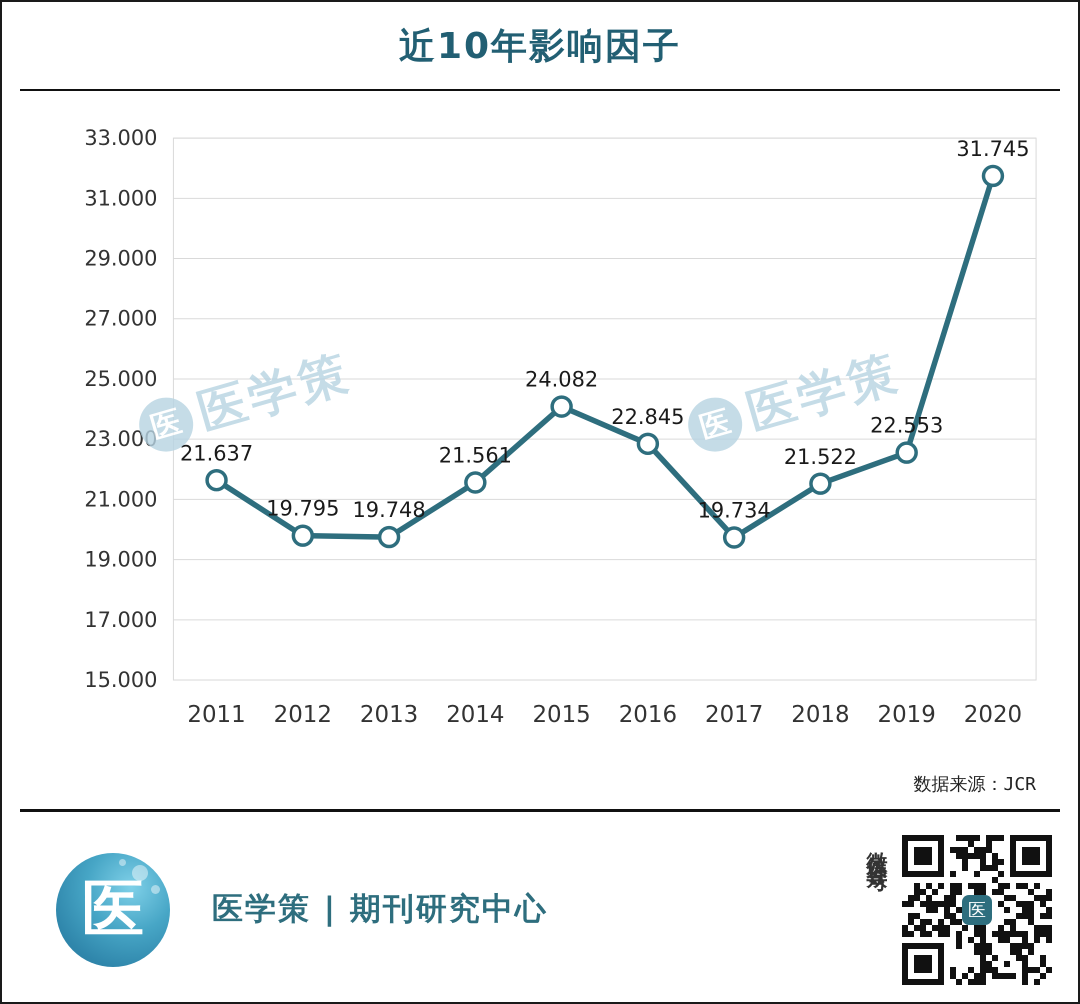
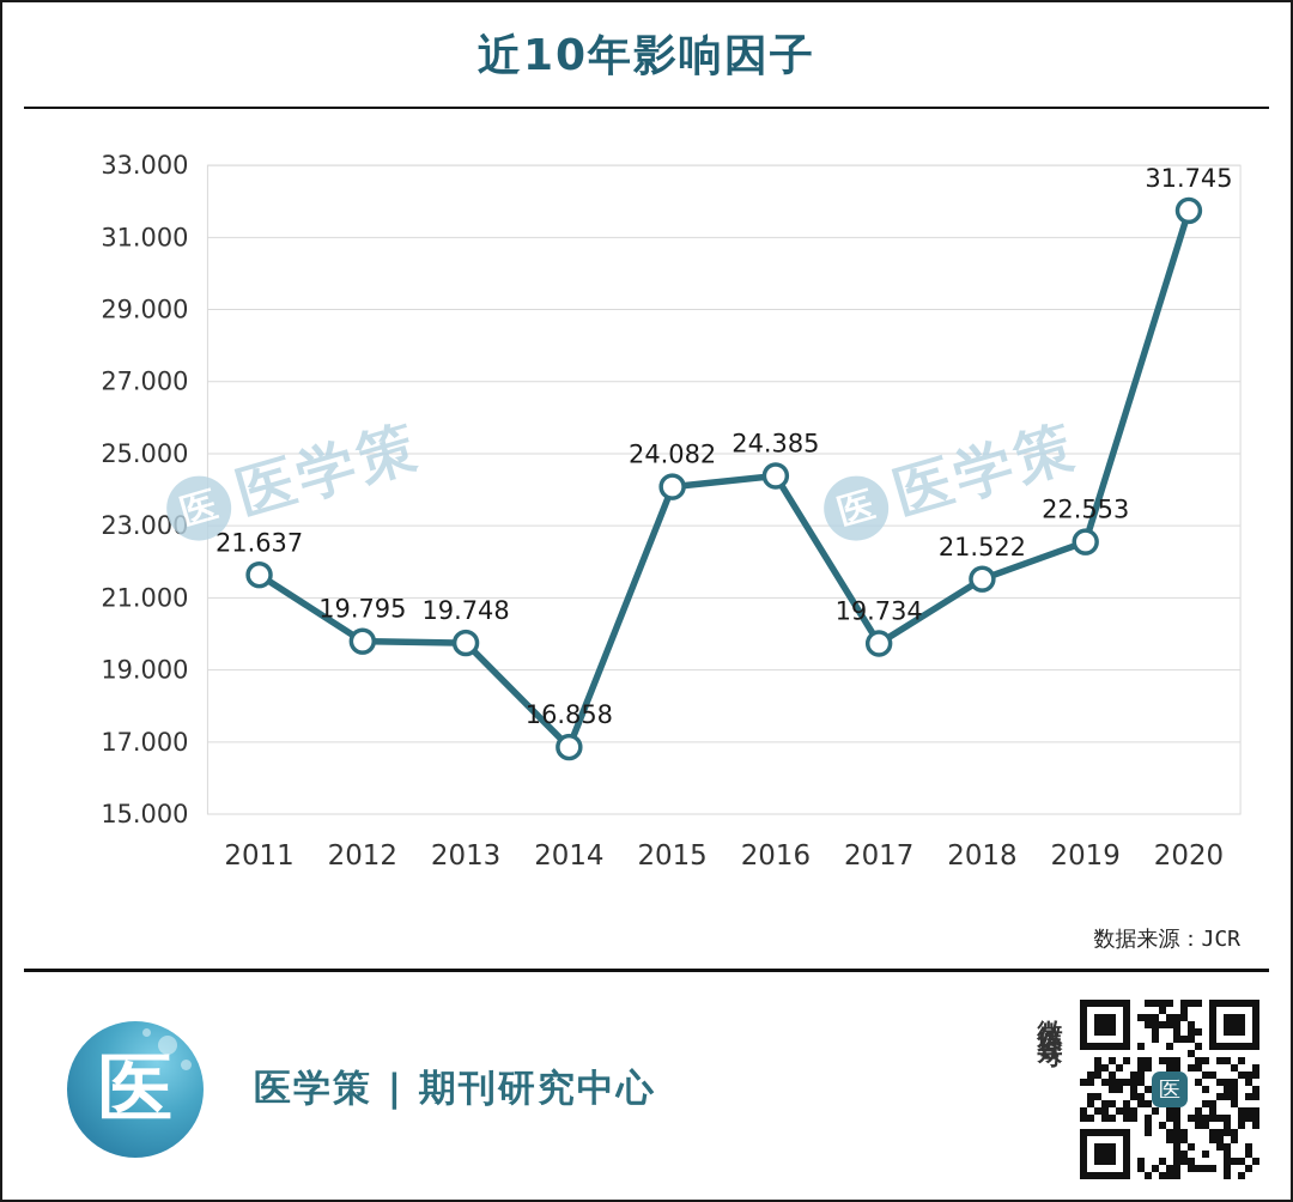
2014: 21.561 -> 16.858
2016: 22.845 -> 24.385
